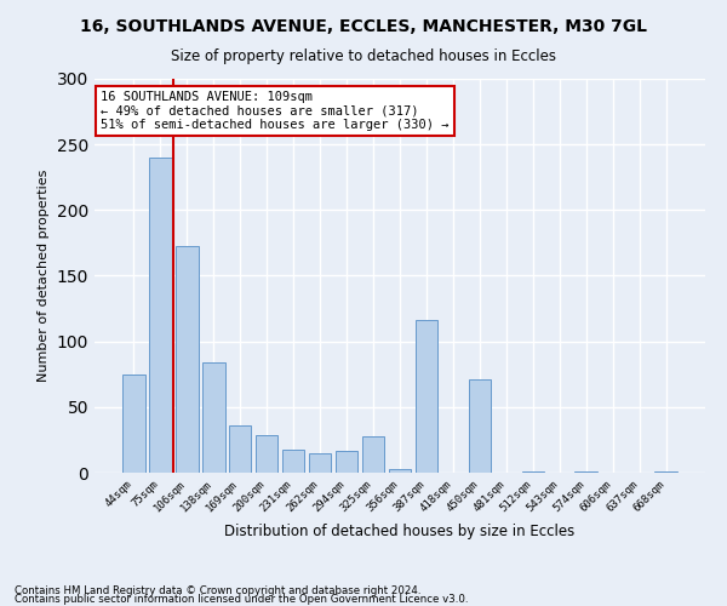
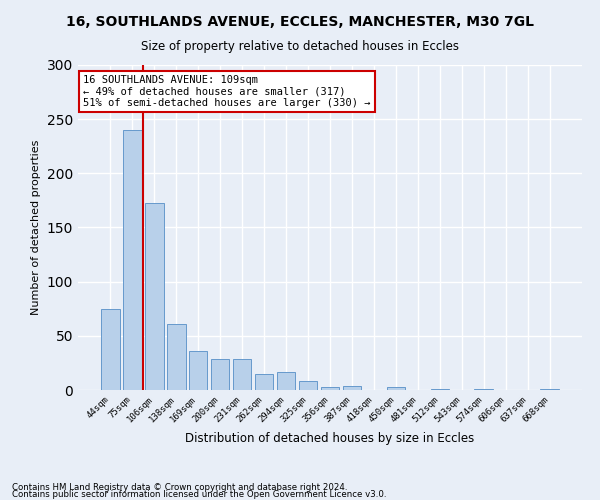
138sqm: 84 -> 61
231sqm: 18 -> 29
325sqm: 28 -> 8
387sqm: 116 -> 4
450sqm: 71 -> 3
